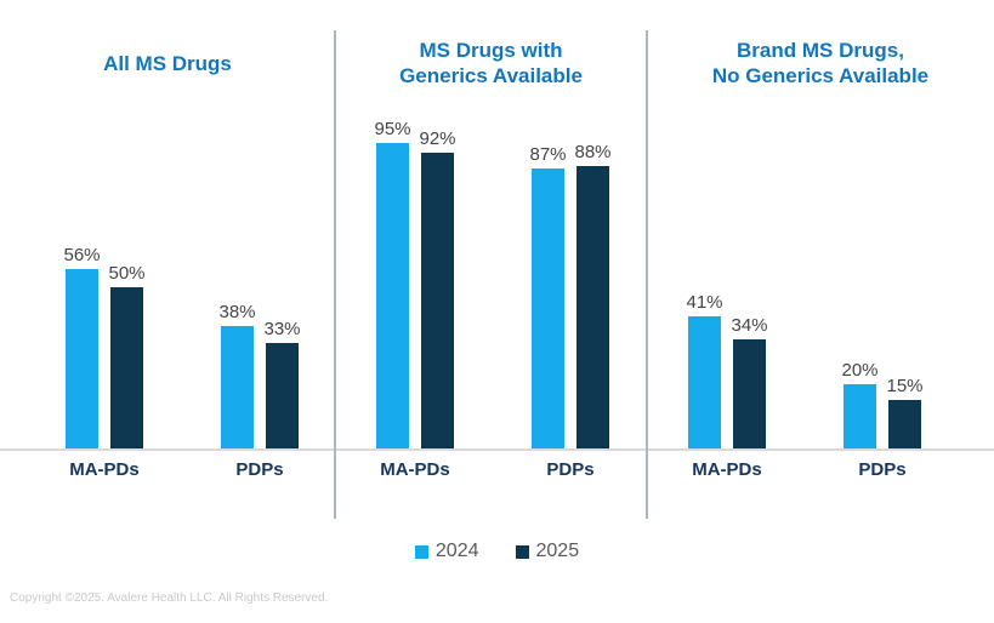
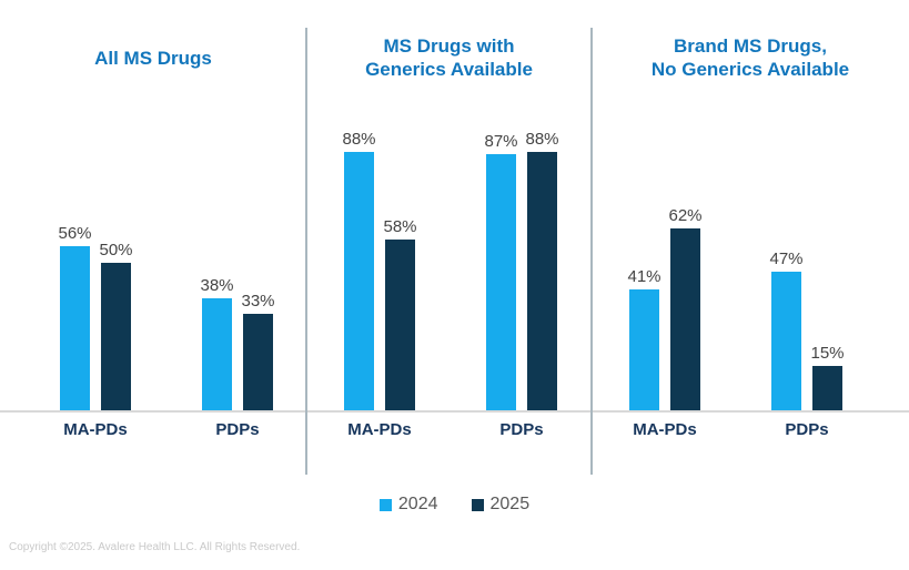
MS Drugs with Generics Available/2024/MA-PDs: 95% -> 88%
MS Drugs with Generics Available/2025/MA-PDs: 92% -> 58%
Brand MS Drugs, No Generics Available/2025/MA-PDs: 34% -> 62%
Brand MS Drugs, No Generics Available/2024/PDPs: 20% -> 47%
